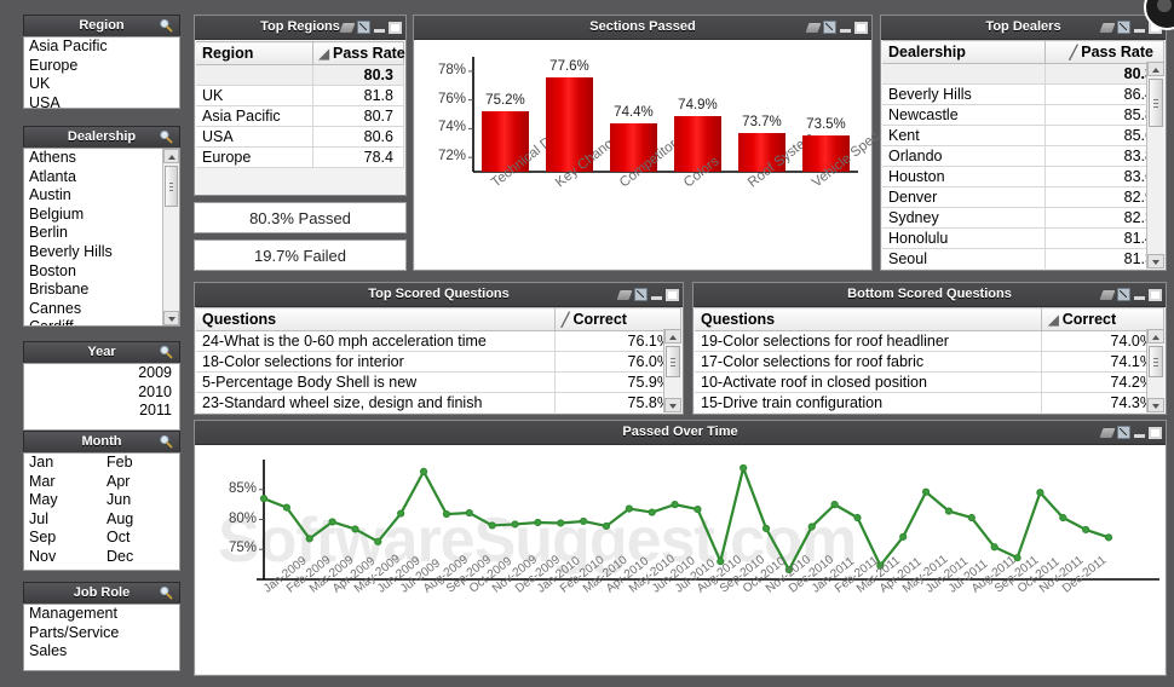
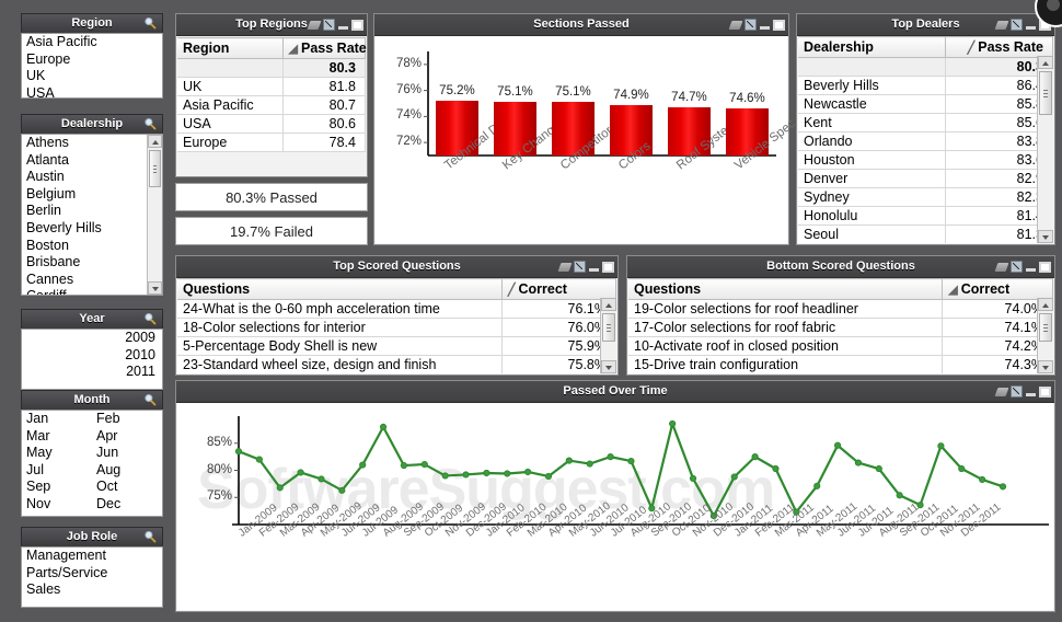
Sections Passed/Key Changes: 77.6% -> 75.1%
Sections Passed/Competitors: 74.4% -> 75.1%
Sections Passed/Roof System: 73.7% -> 74.7%
Sections Passed/Vehicle Spec: 73.5% -> 74.6%
